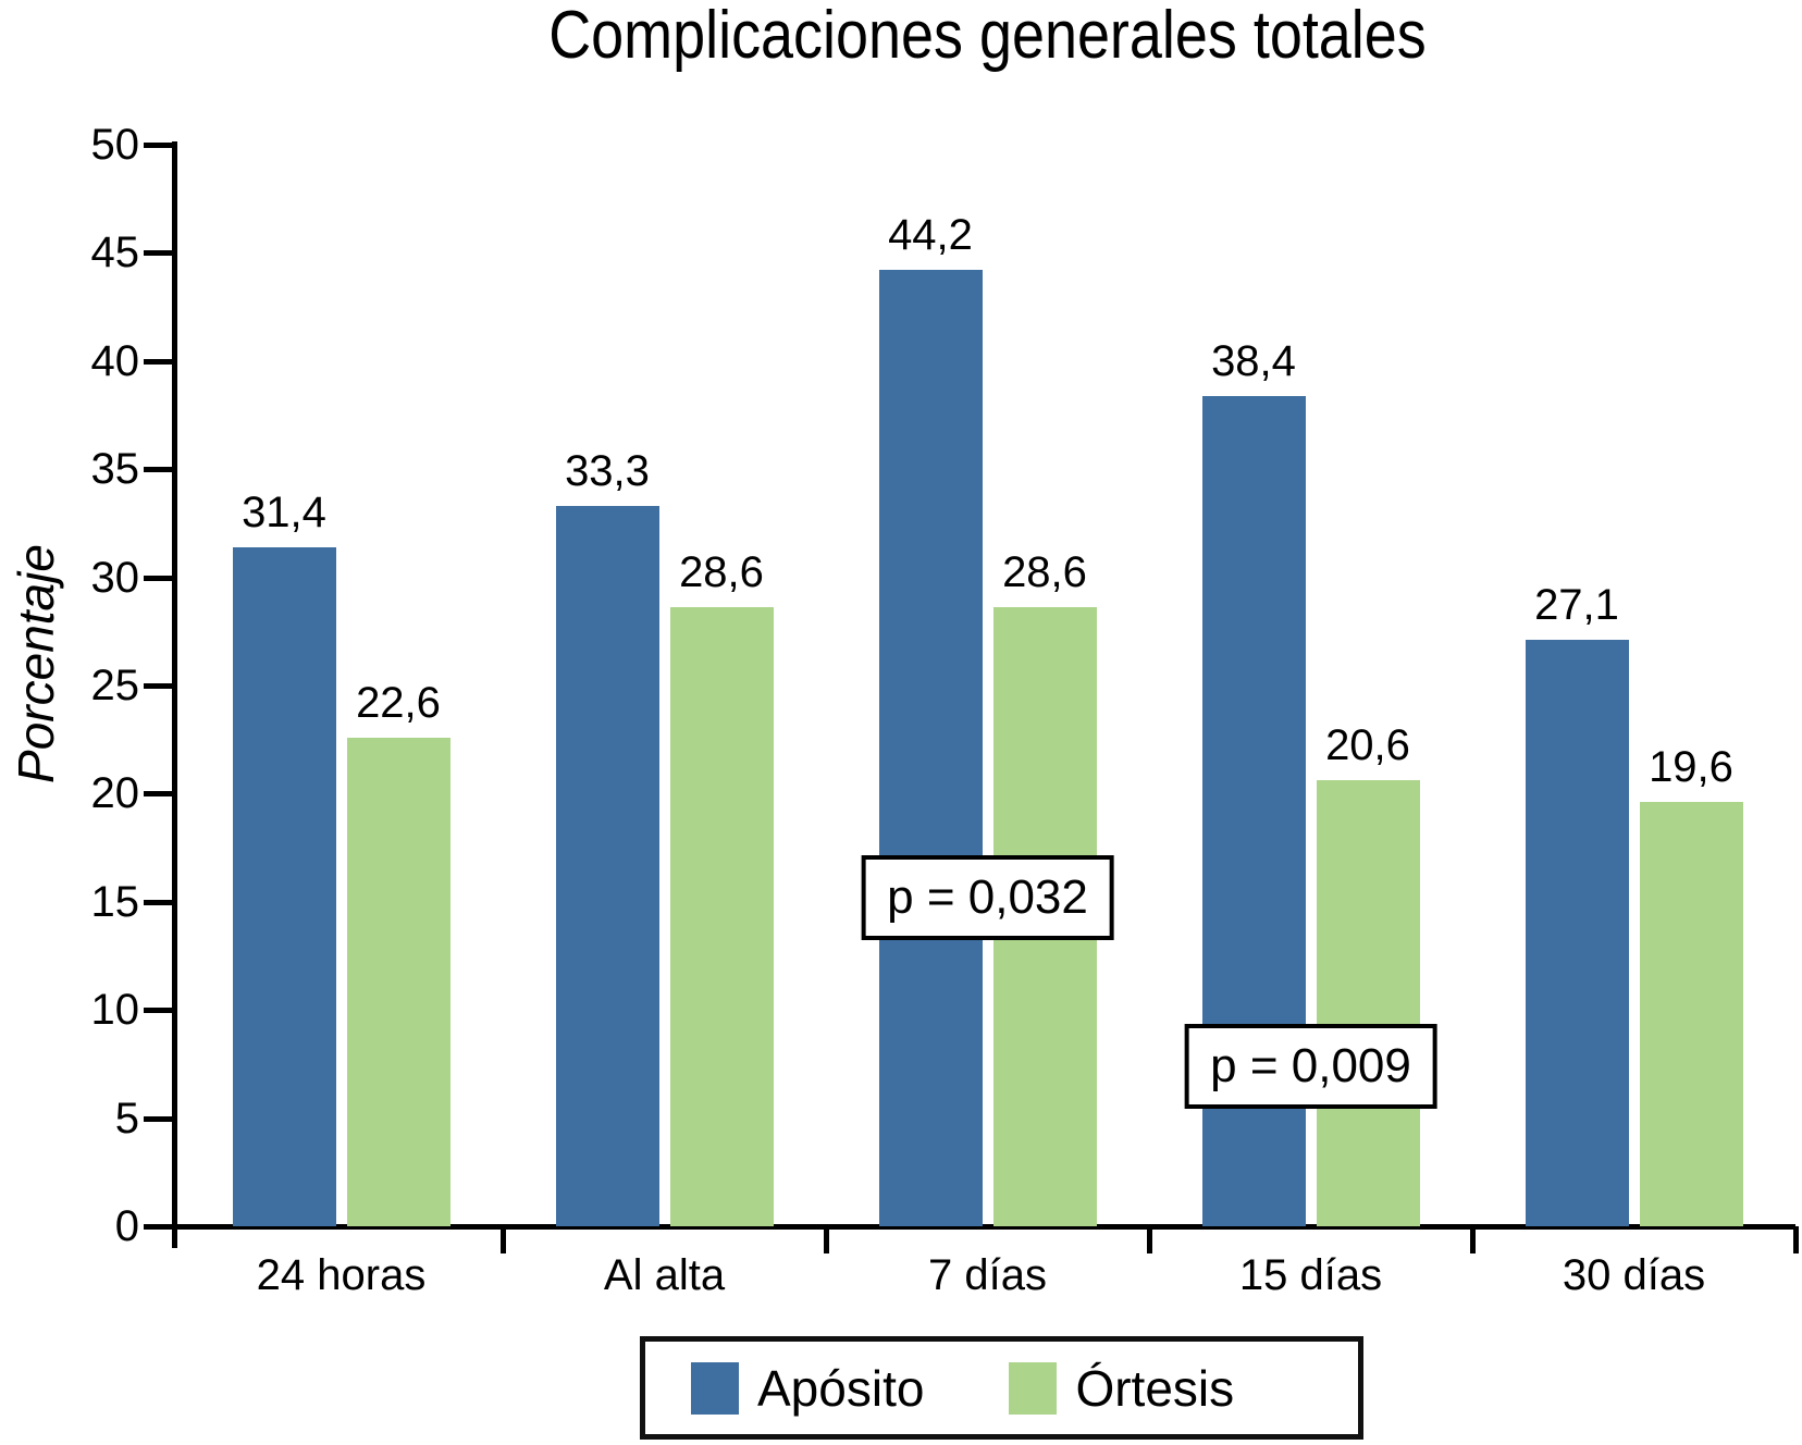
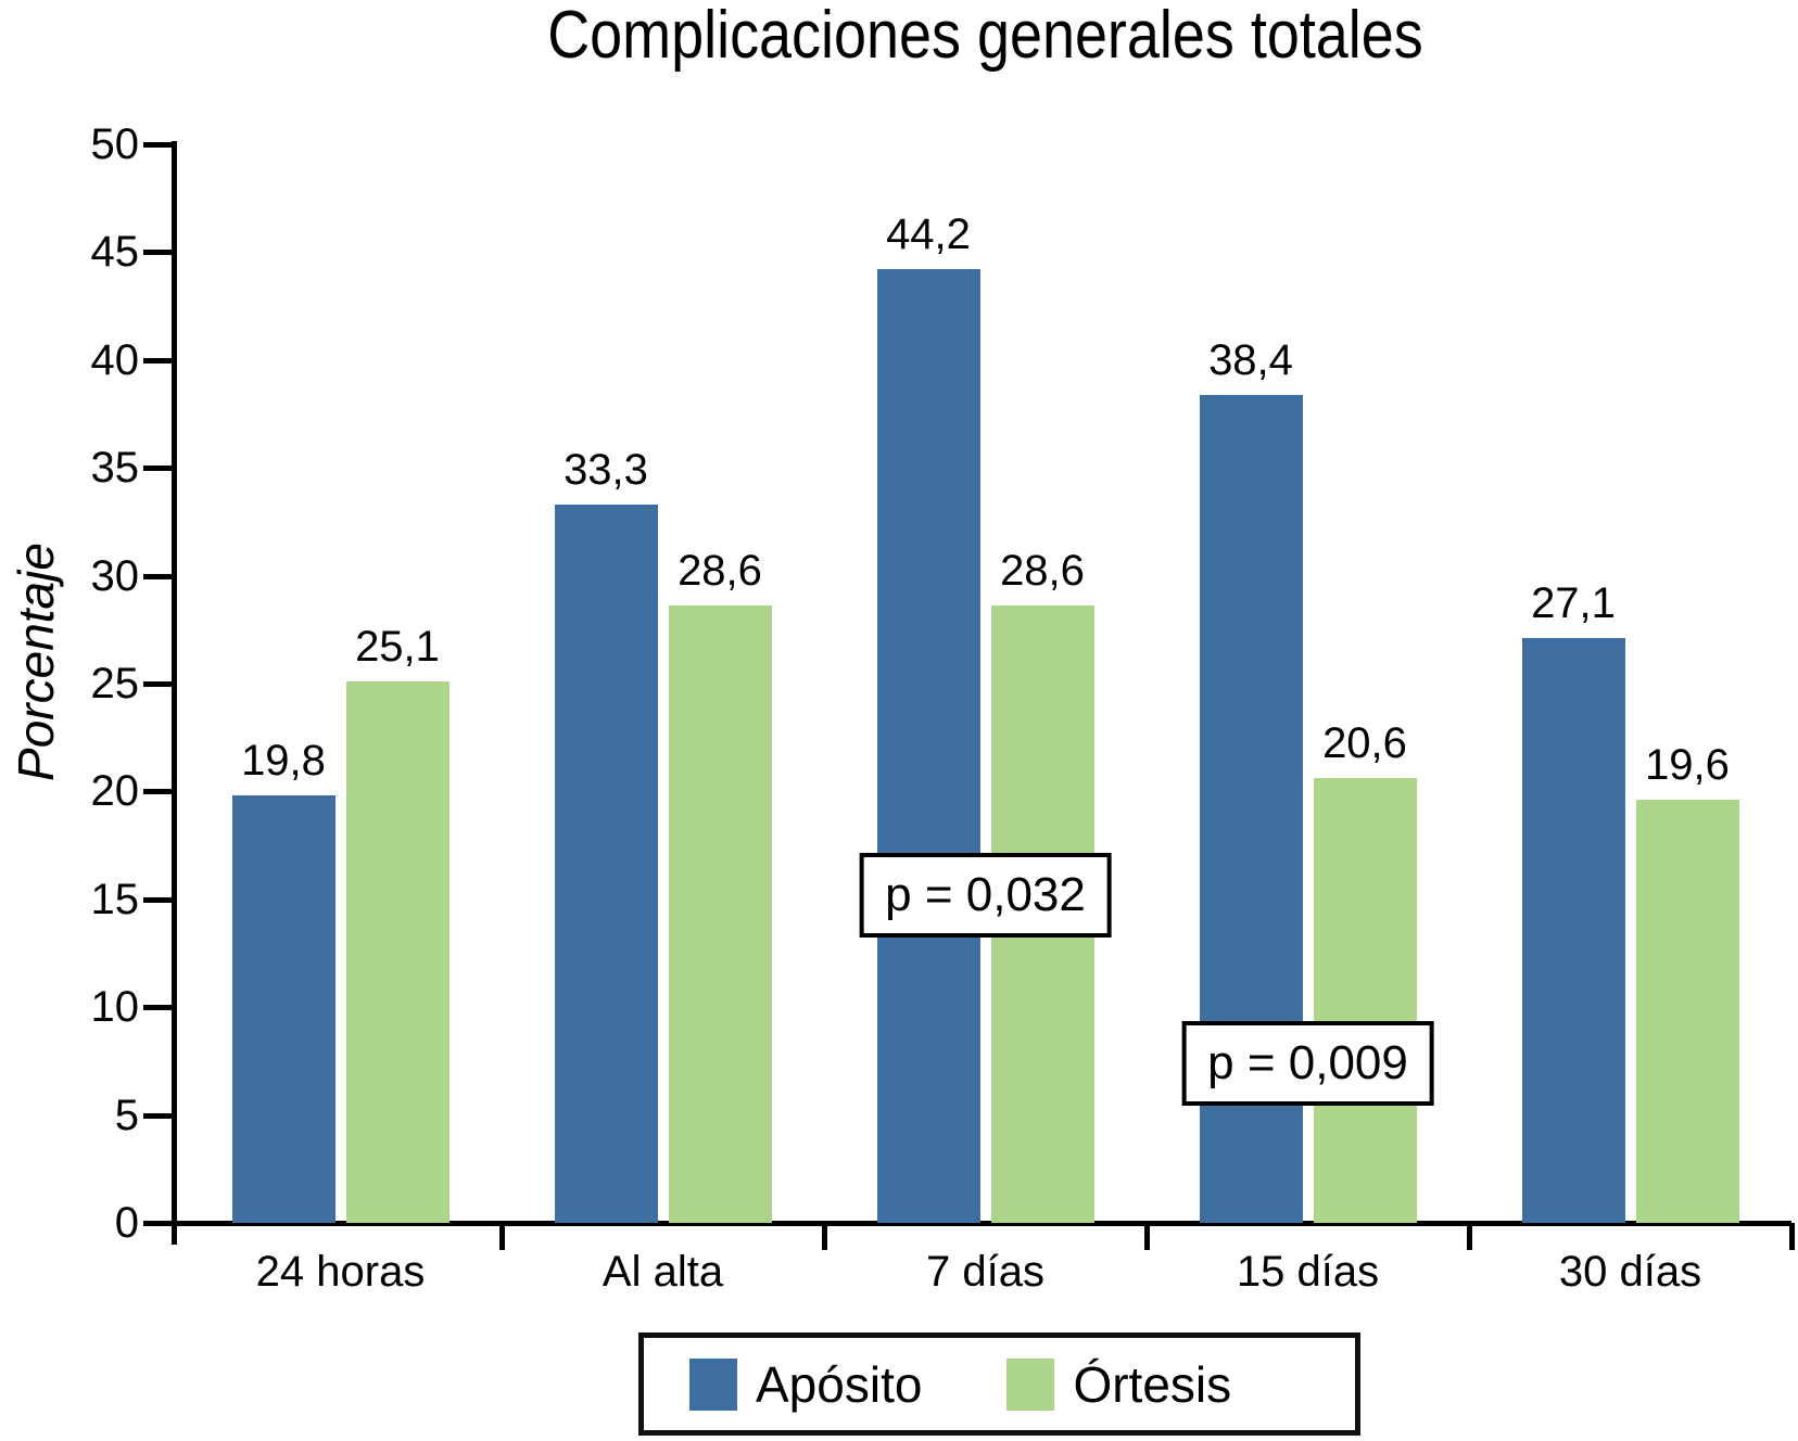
Apósito/24 horas: 31,4 -> 19,8
Órtesis/24 horas: 22,6 -> 25,1
